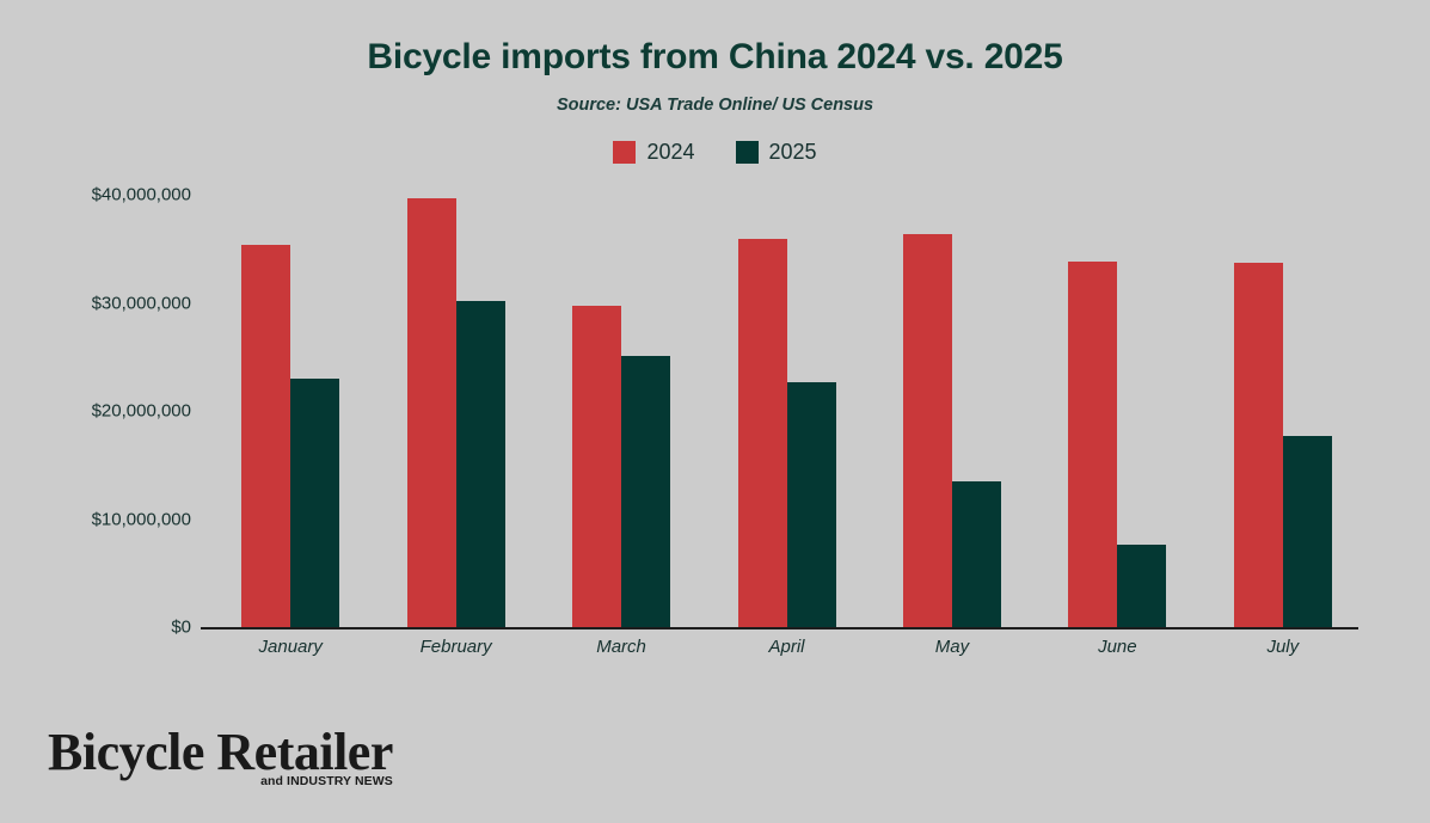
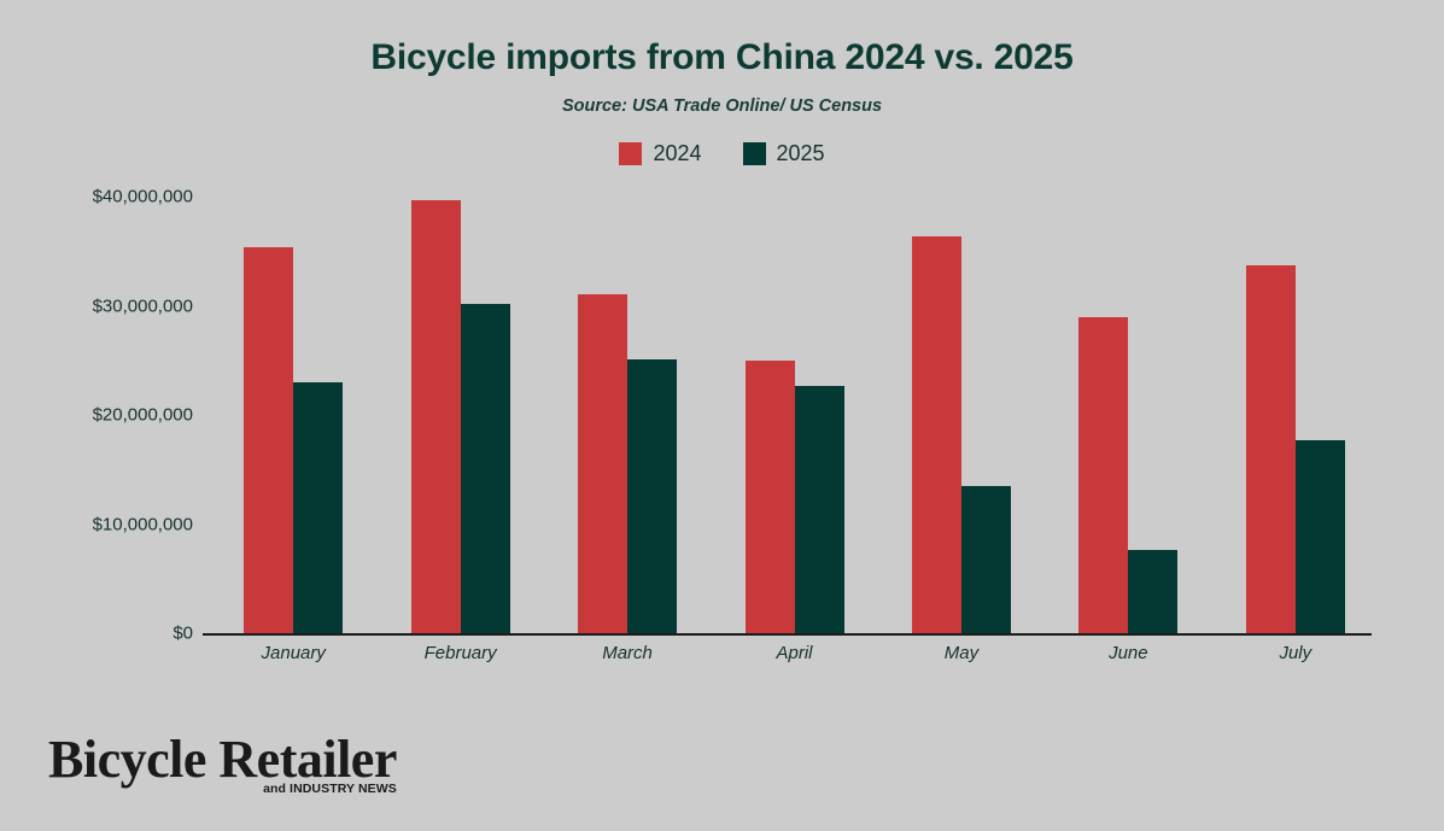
2024/March: $30000000 -> $31000000
2024/April: $36000000 -> $25000000
2024/June: $34000000 -> $29000000
